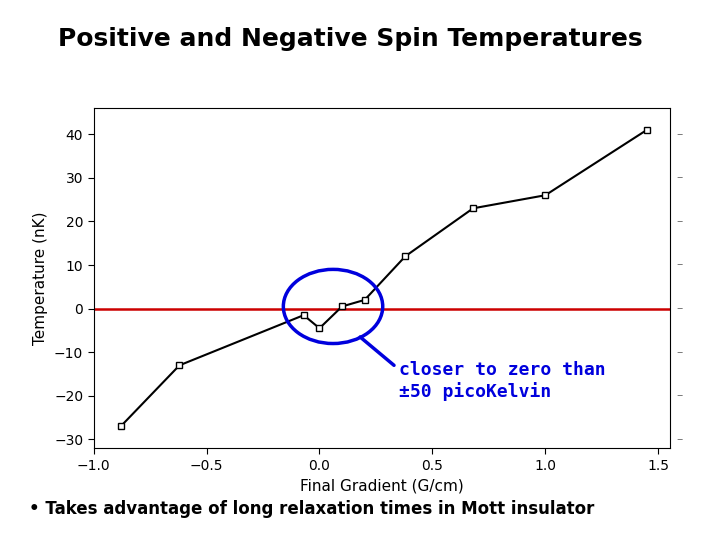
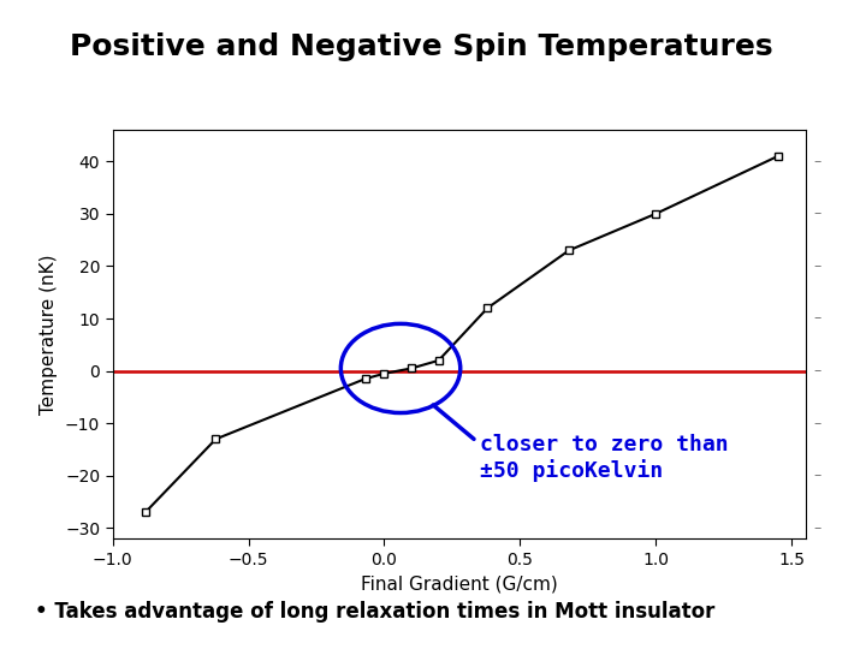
0.0: -4.5 -> -0.5
1.0: 26.0 -> 30.0
